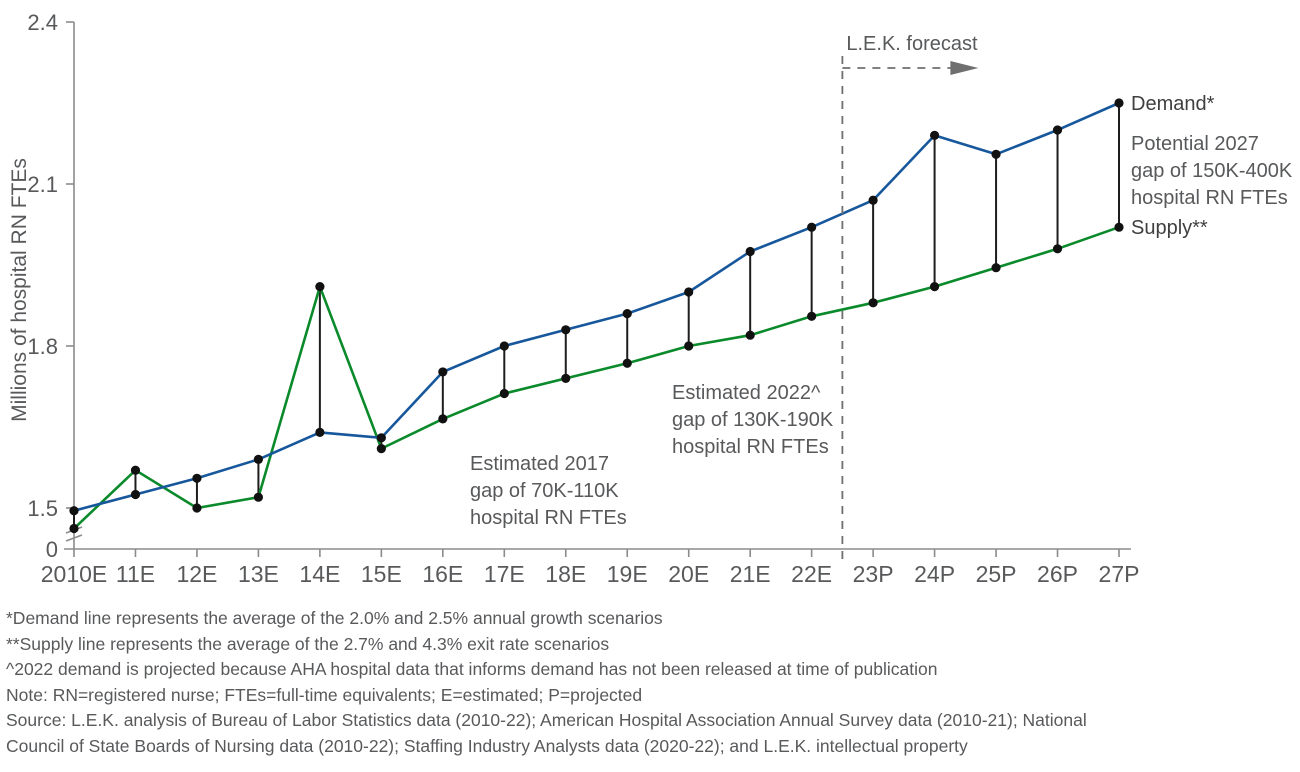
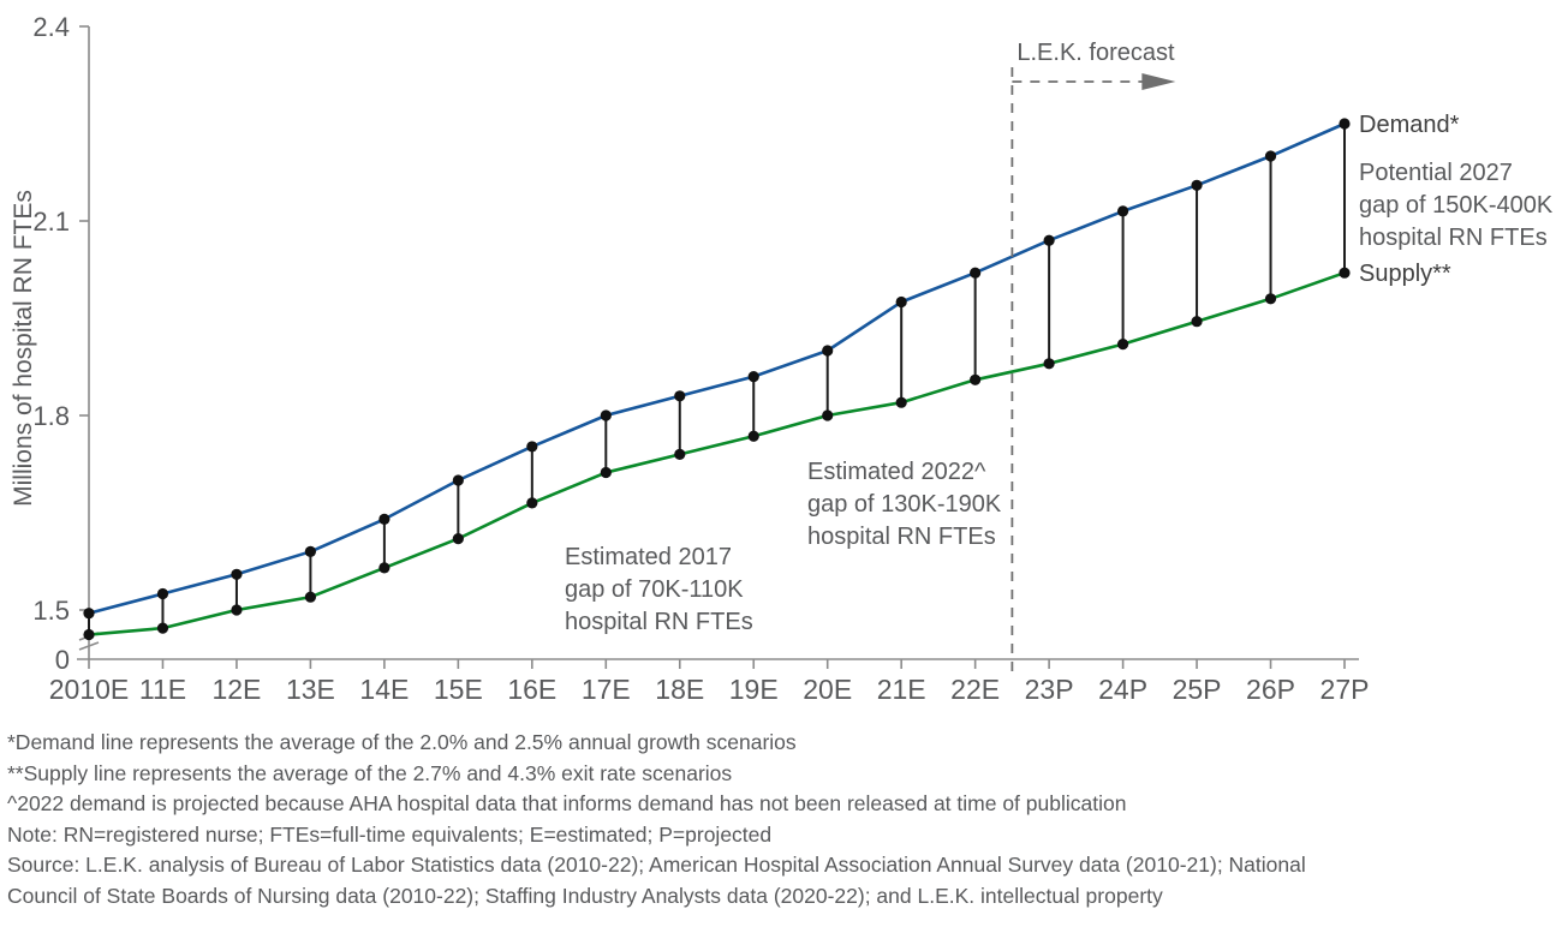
Supply**/11E: 1.57 -> 1.47
Supply**/14E: 1.91 -> 1.56
Demand*/15E: 1.63 -> 1.70
Demand*/24P: 2.19 -> 2.12
